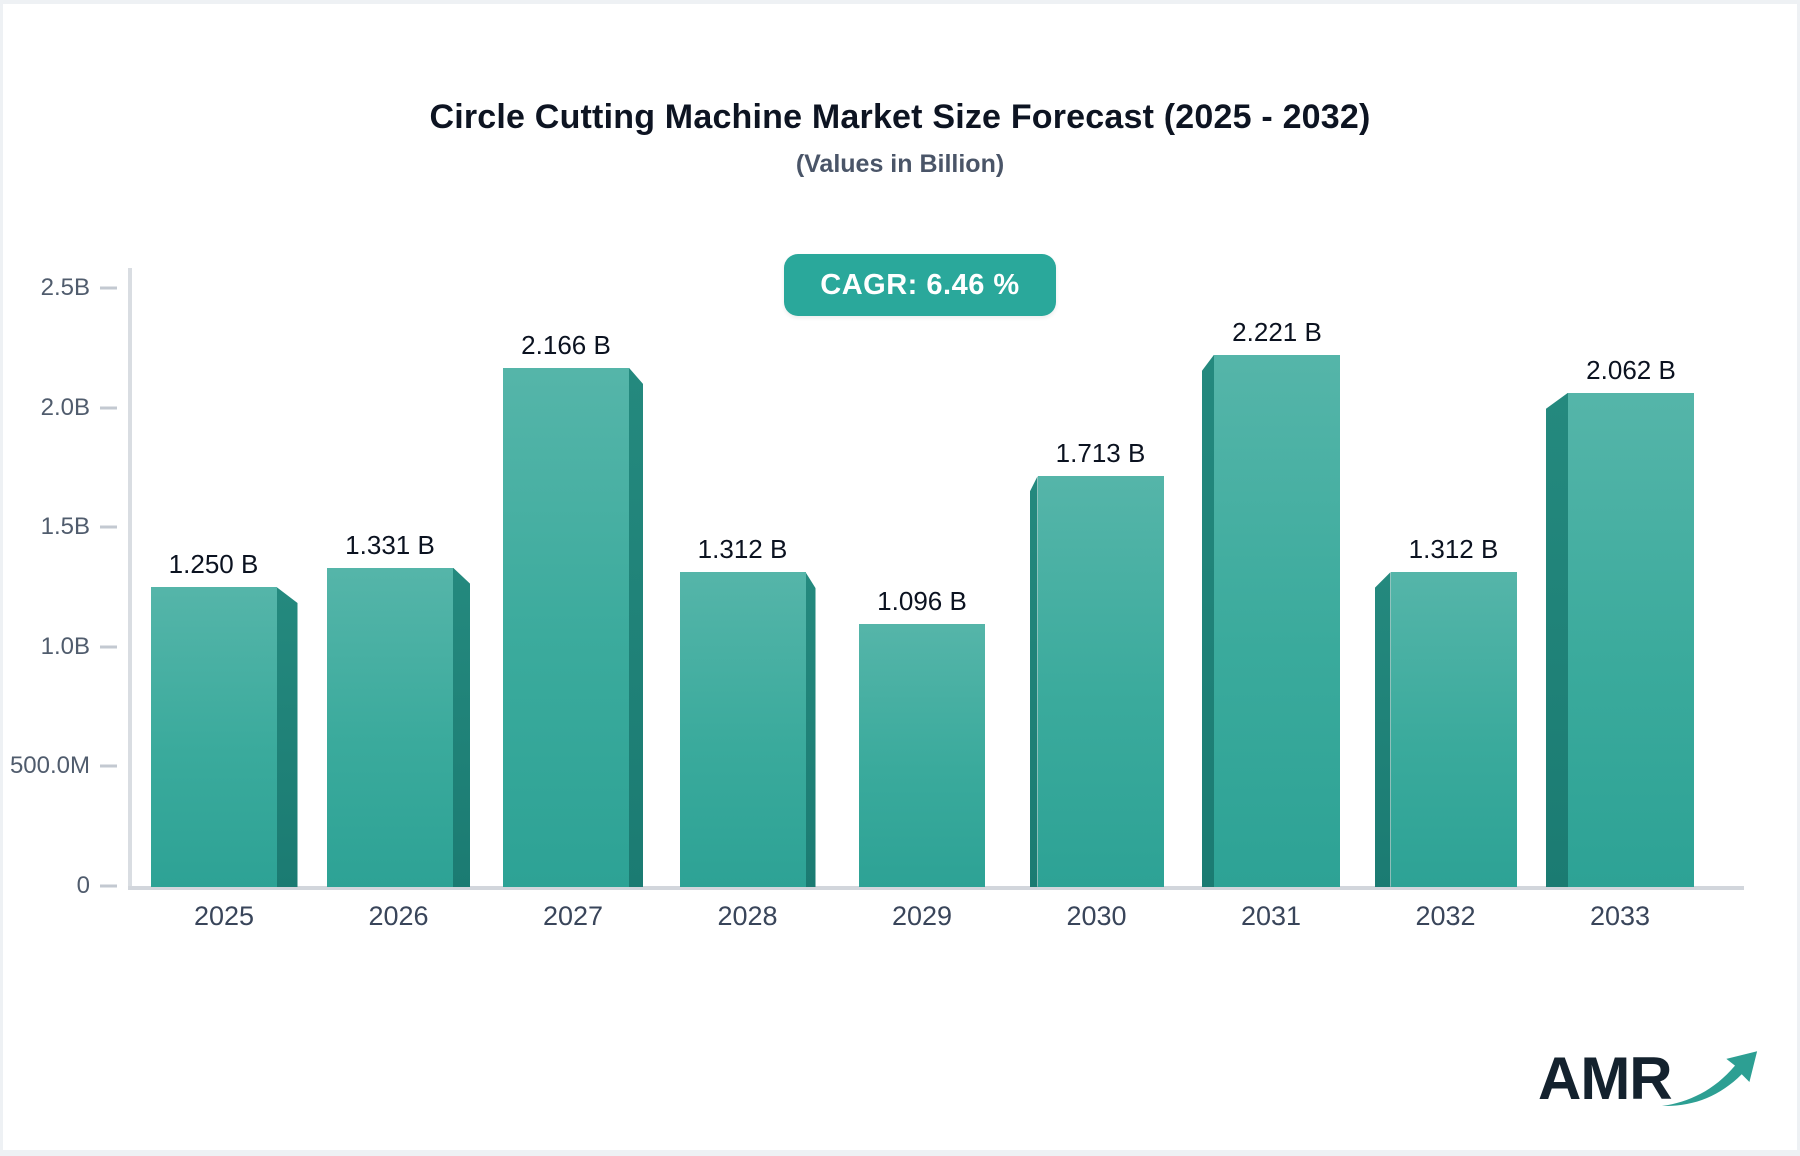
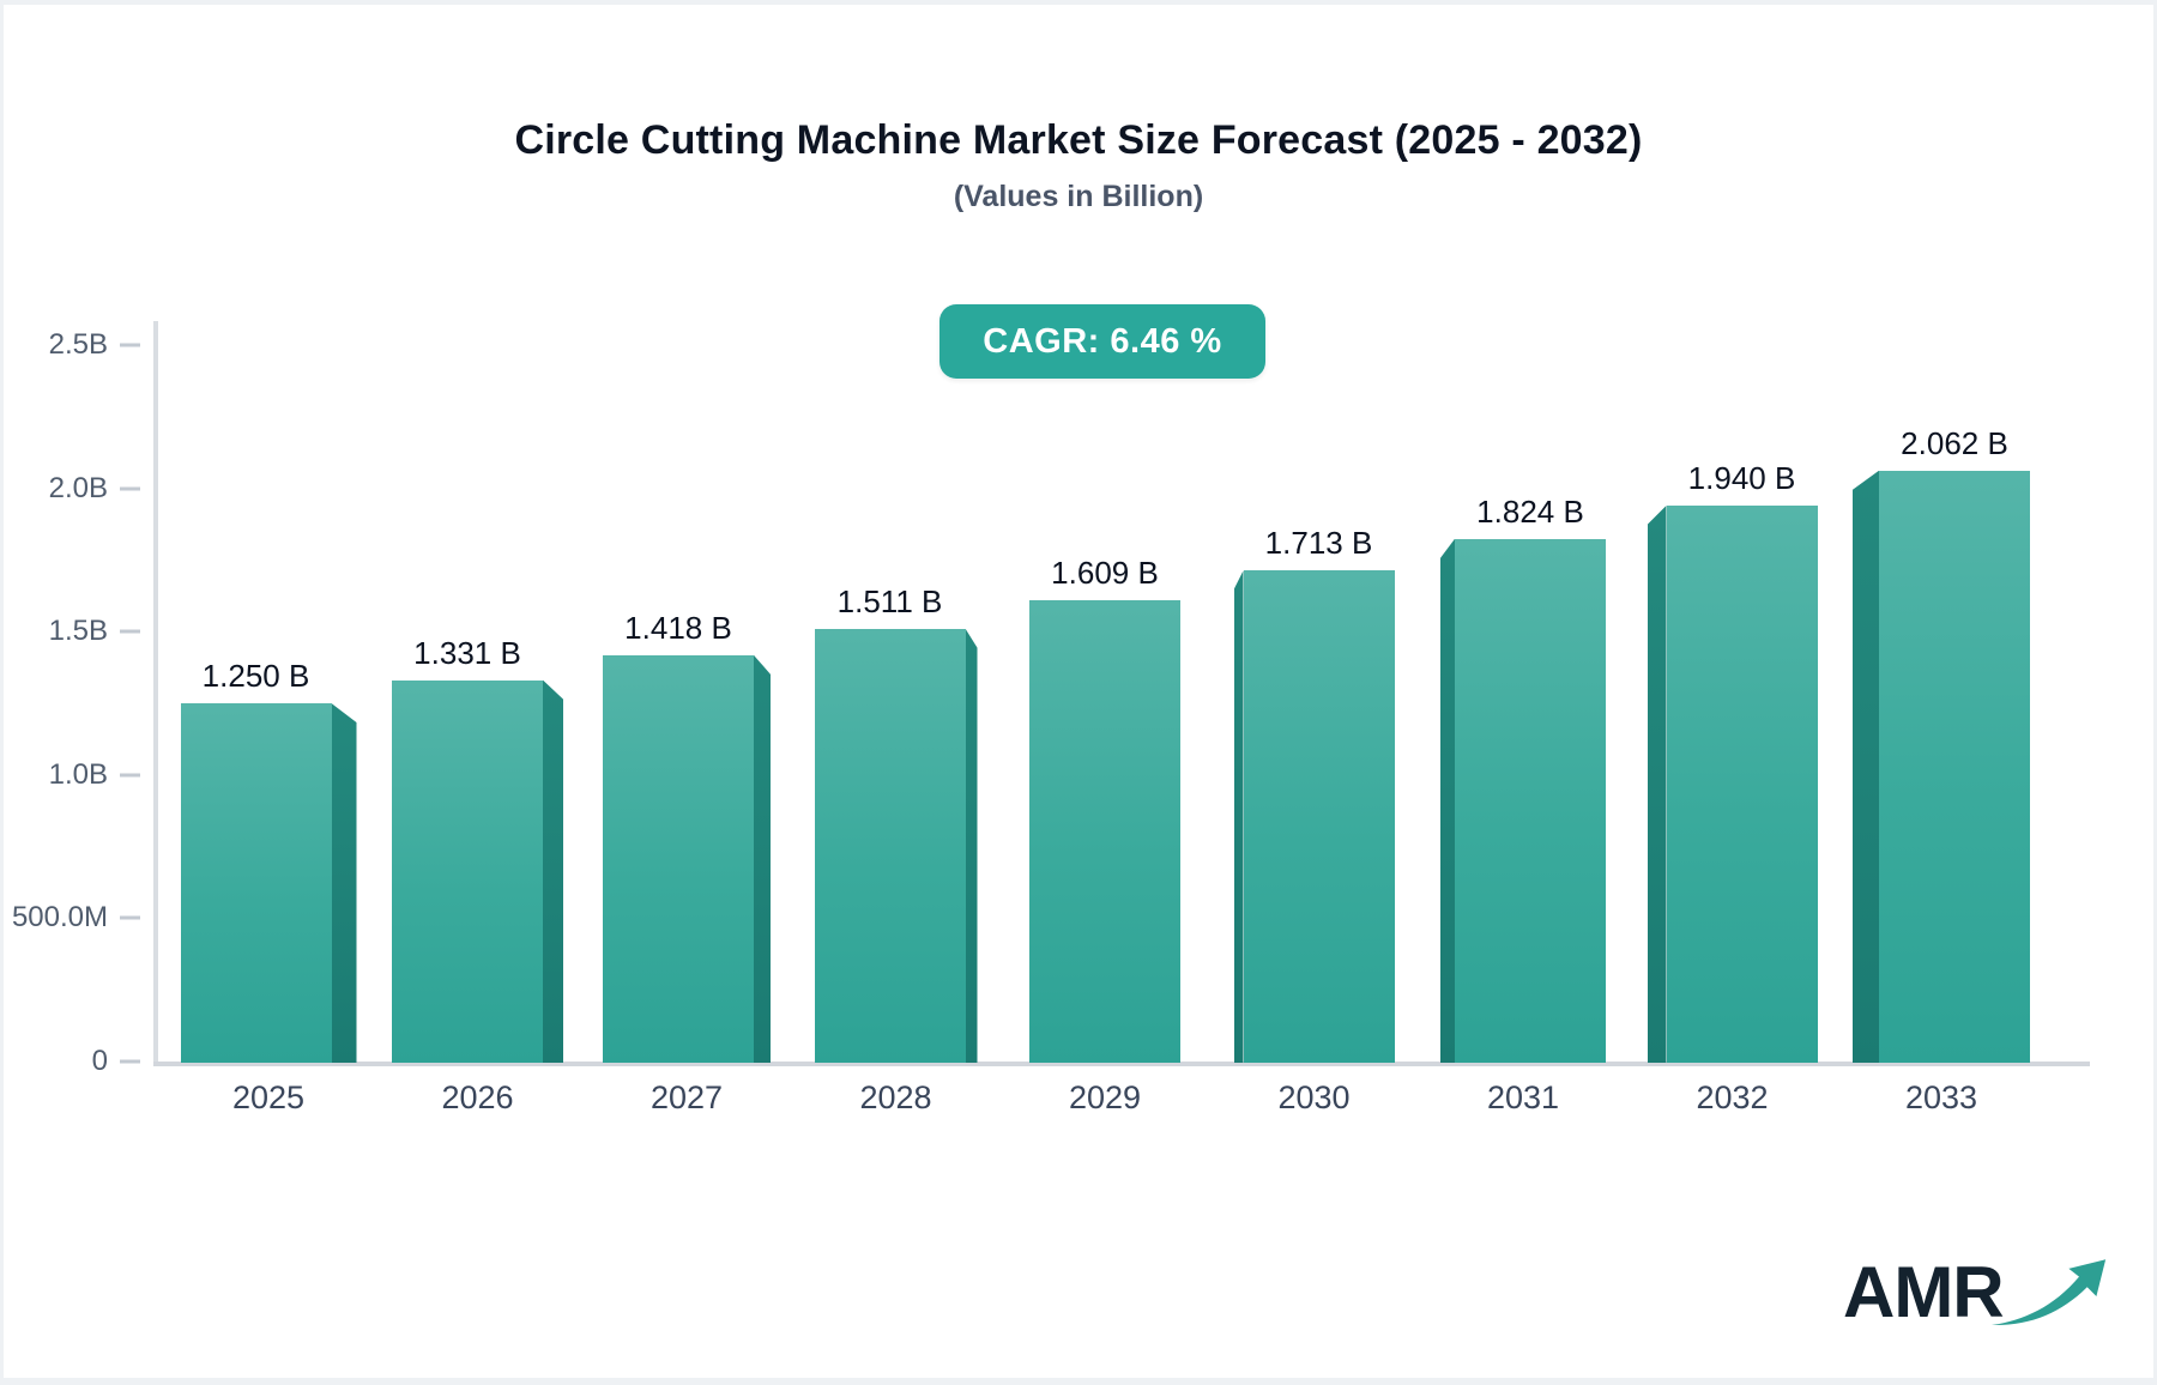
2027: 2.166 -> 1.418
2028: 1.312 -> 1.511
2029: 1.096 -> 1.609
2031: 2.221 -> 1.824
2032: 1.312 -> 1.940
